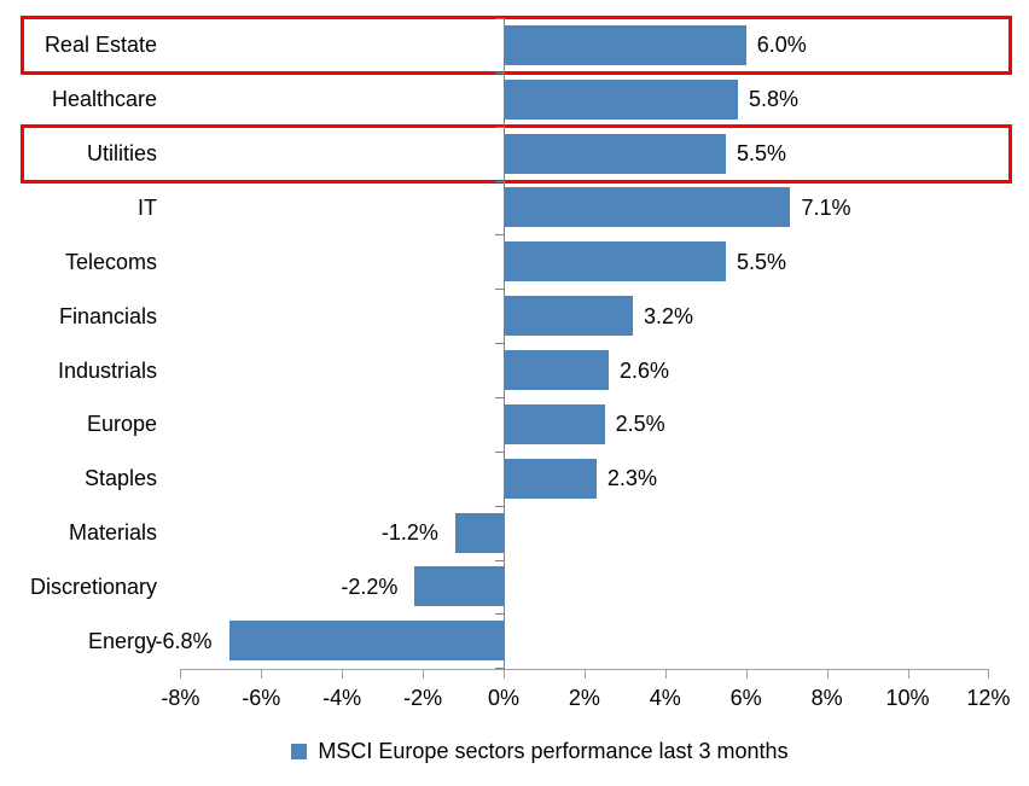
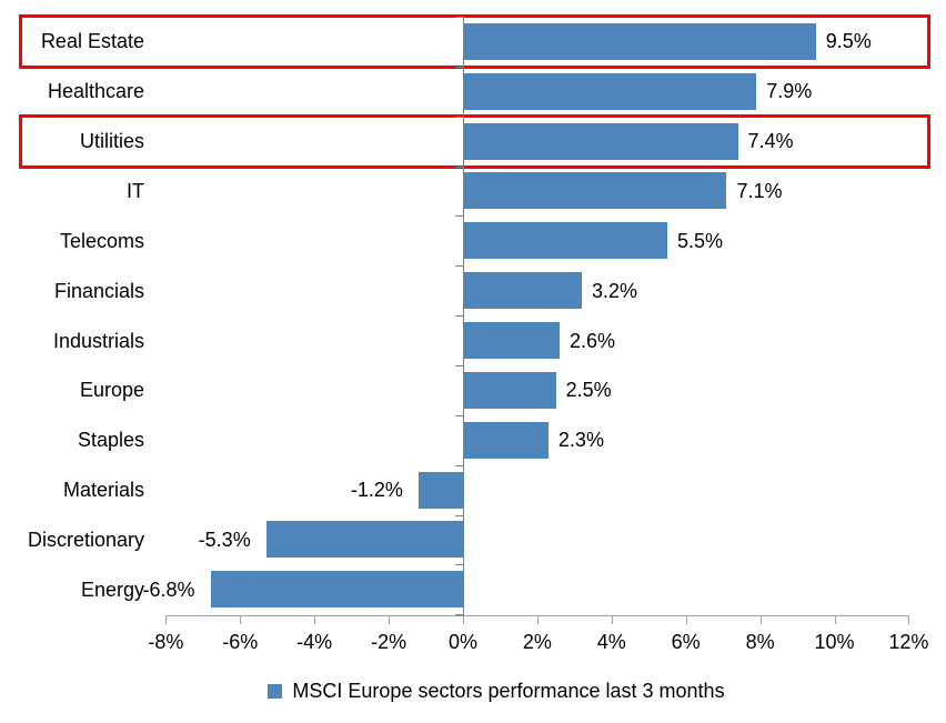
Real Estate: 6.0% -> 9.5%
Healthcare: 5.8% -> 7.9%
Utilities: 5.5% -> 7.4%
Discretionary: -2.2% -> -5.3%
